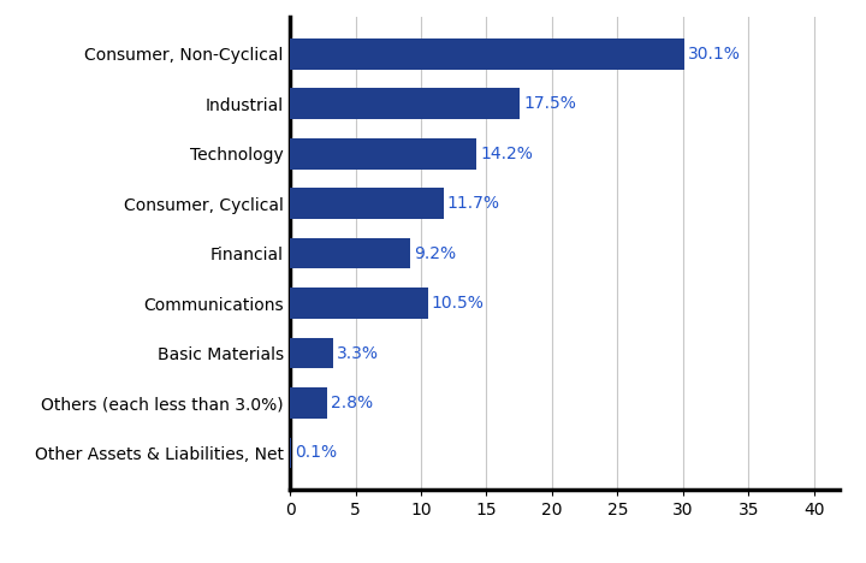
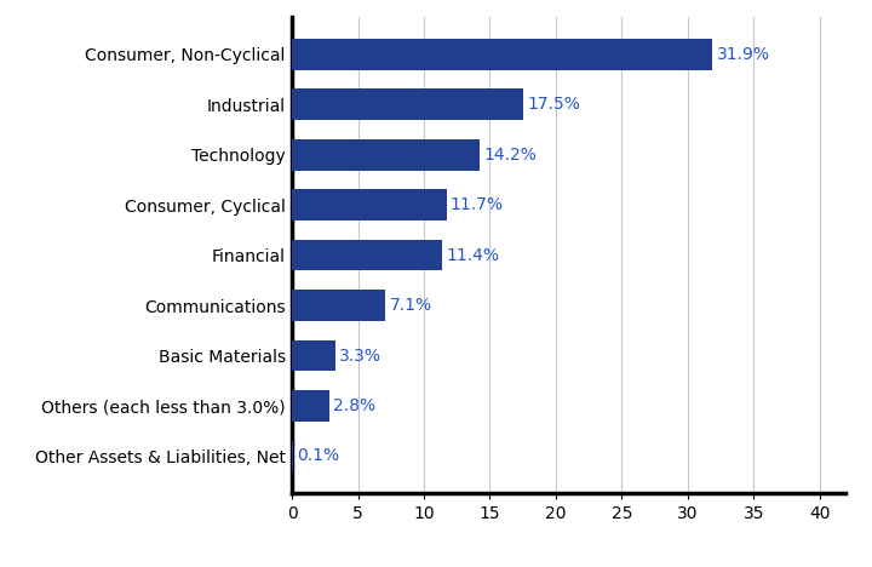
Consumer, Non-Cyclical: 30.1% -> 31.9%
Financial: 9.2% -> 11.4%
Communications: 10.5% -> 7.1%
